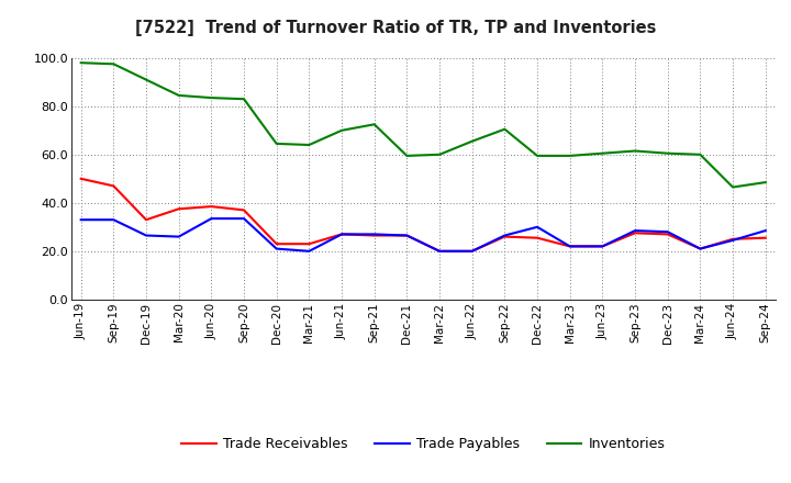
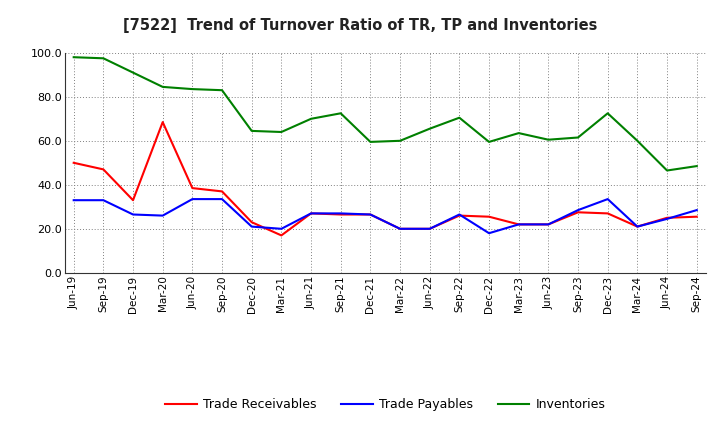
Trade Receivables/Mar-20: 37.5 -> 68.5
Trade Receivables/Mar-21: 23.0 -> 17.0
Trade Payables/Dec-22: 30.0 -> 18.0
Inventories/Mar-23: 59.5 -> 63.5
Trade Payables/Dec-23: 28.0 -> 33.5
Inventories/Dec-23: 60.5 -> 72.5
